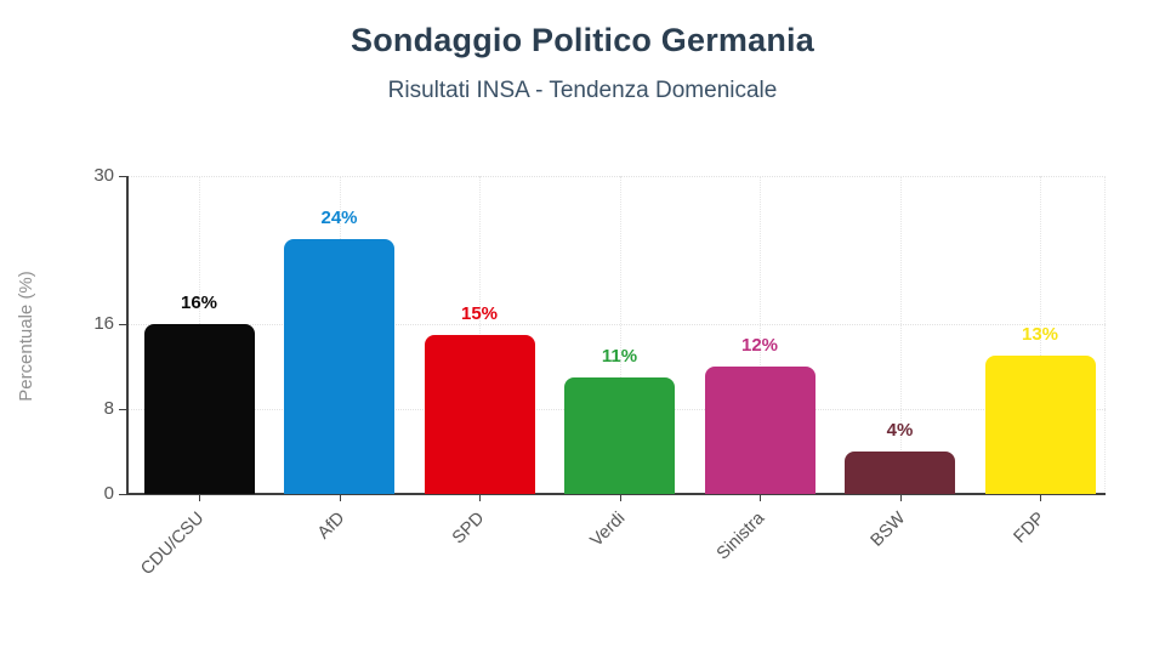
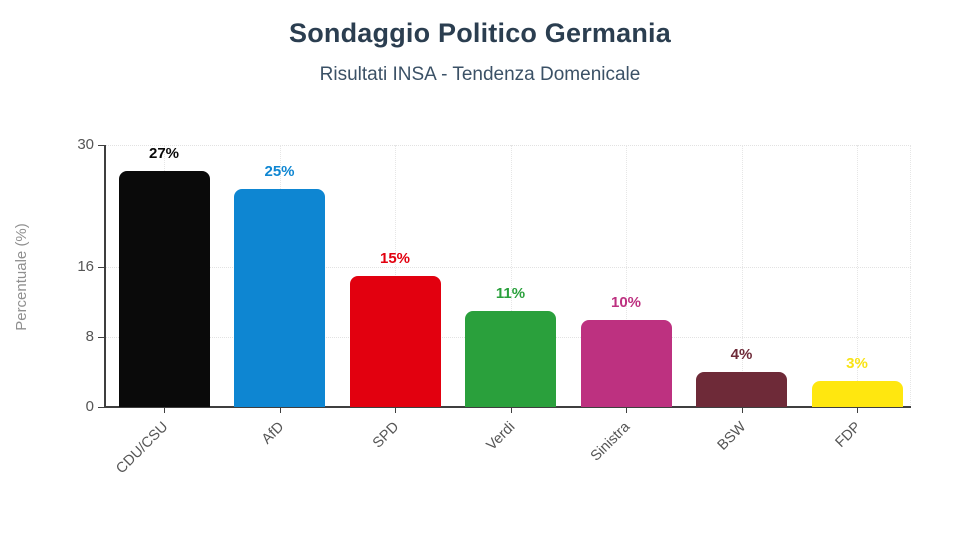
CDU/CSU: 16% -> 27%
AfD: 24% -> 25%
Sinistra: 12% -> 10%
FDP: 13% -> 3%
